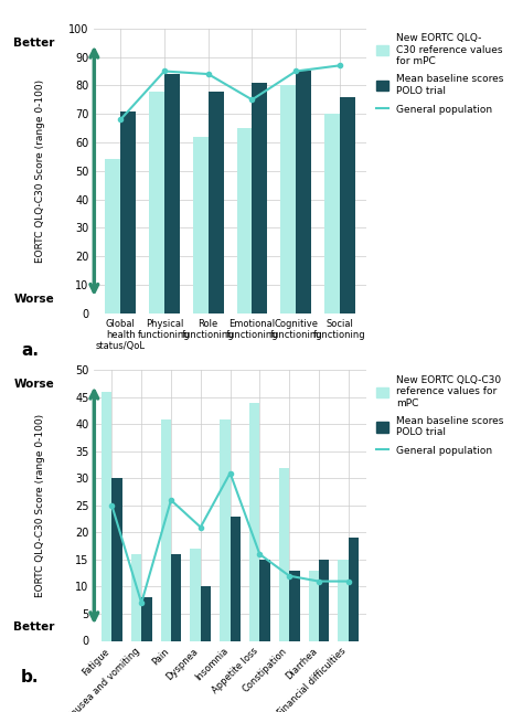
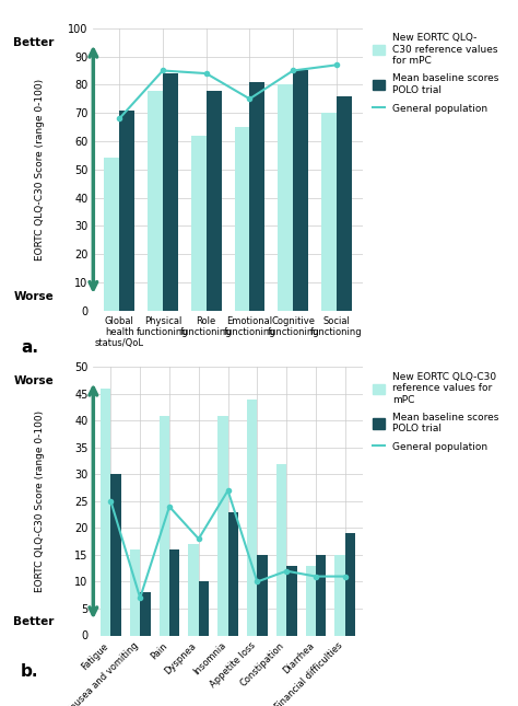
General population/Pain: 26 -> 24
General population/Dyspnea: 21 -> 18
General population/Insomnia: 31 -> 27
General population/Appetite loss: 16 -> 10
